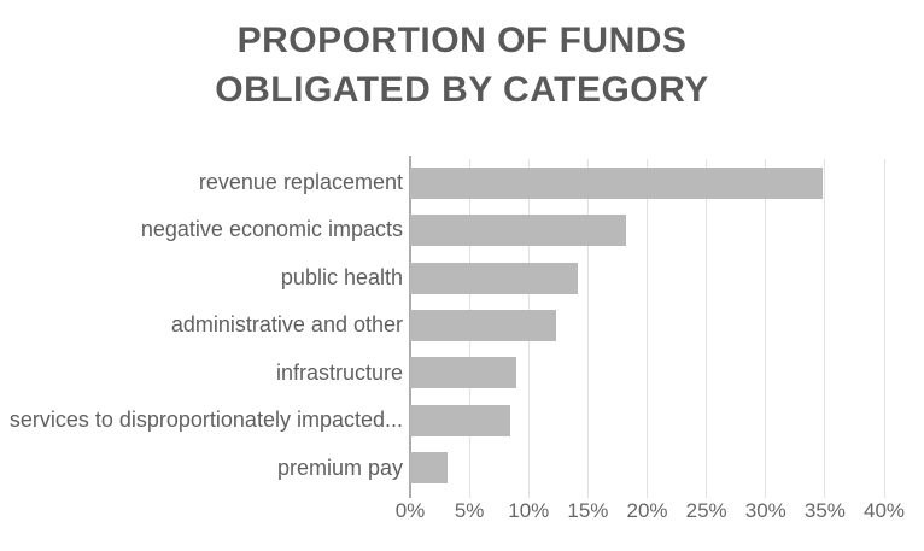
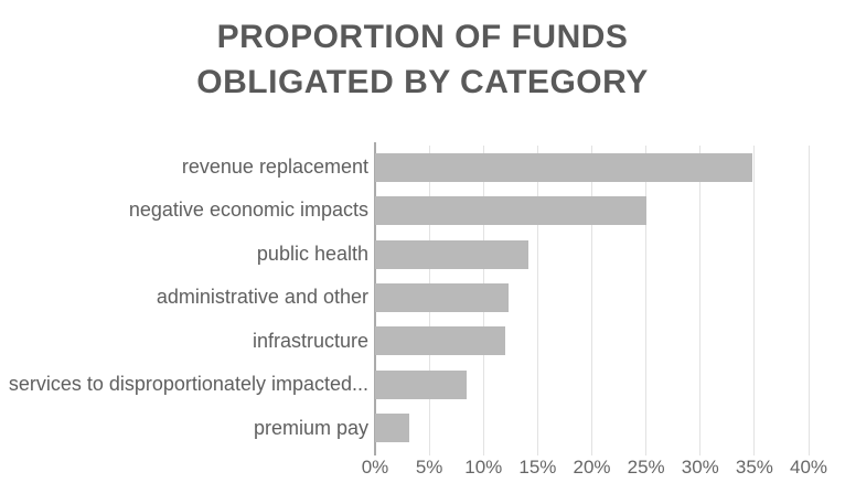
negative economic impacts: 18% -> 25%
infrastructure: 9% -> 12%
